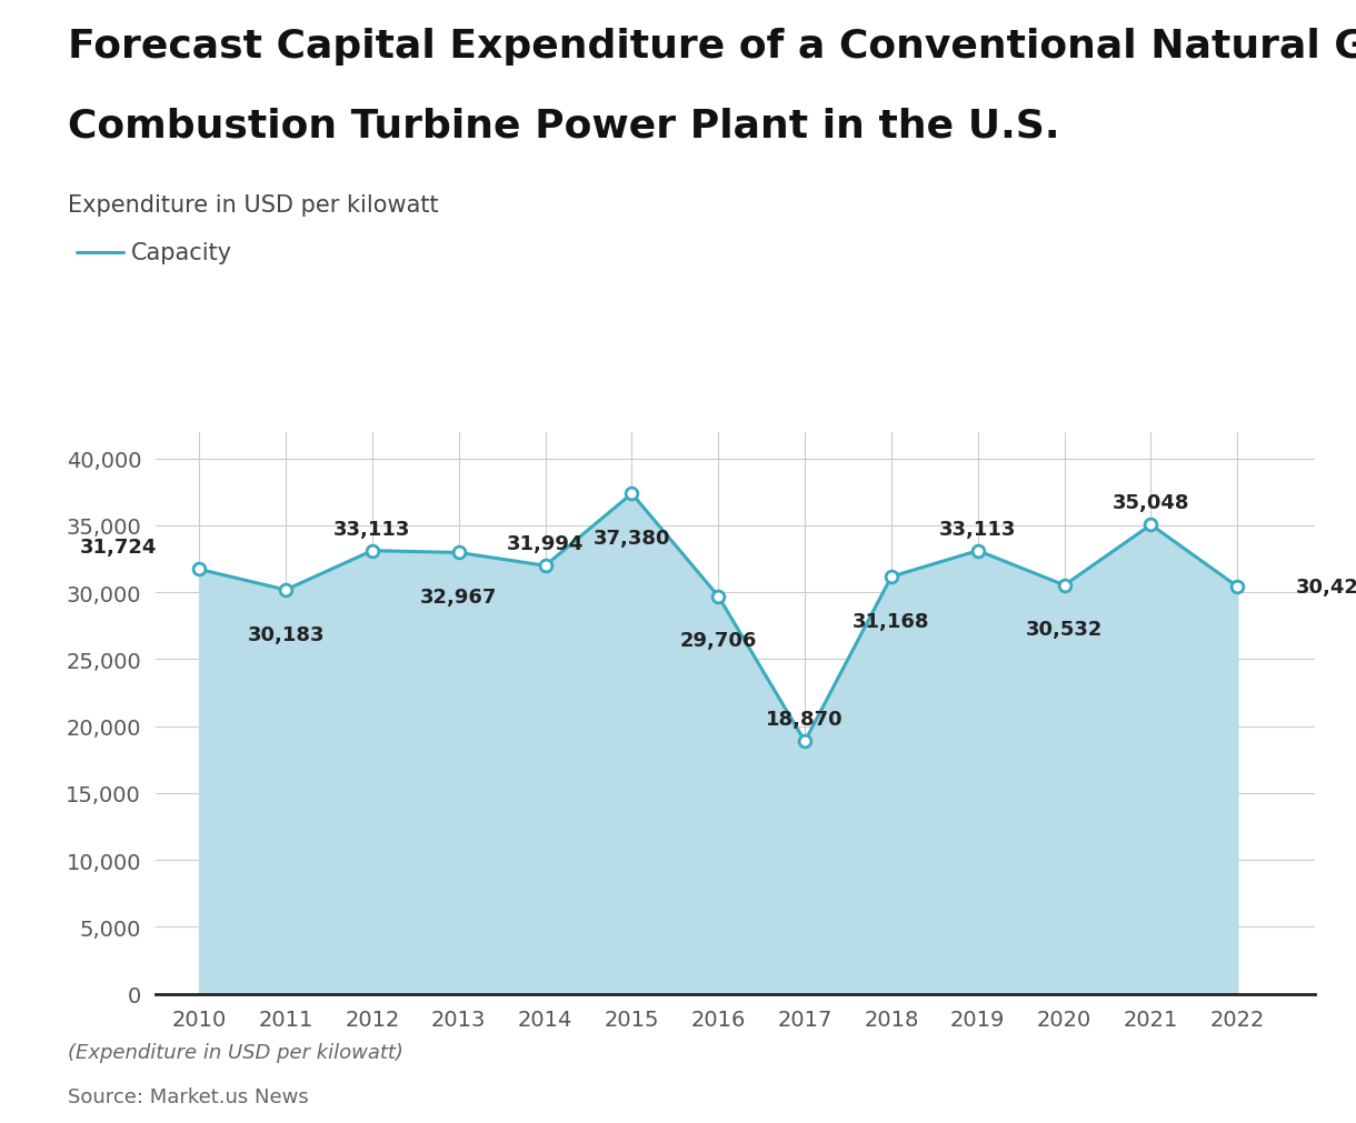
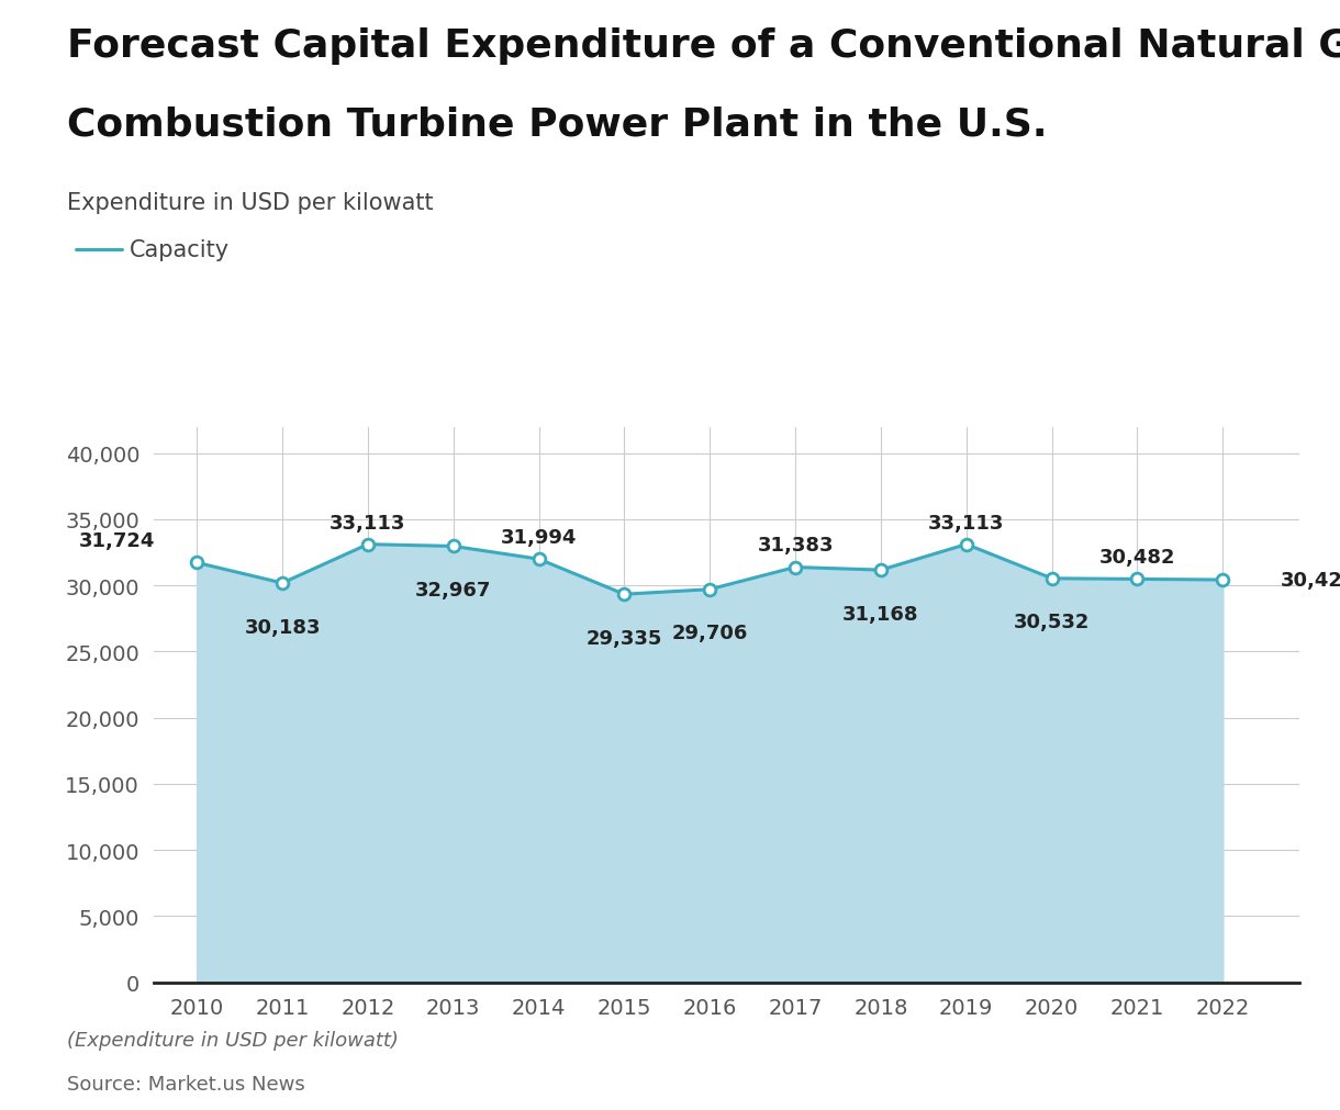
2015: 37,380 -> 29,335
2017: 18,870 -> 31,383
2021: 35,048 -> 30,482
